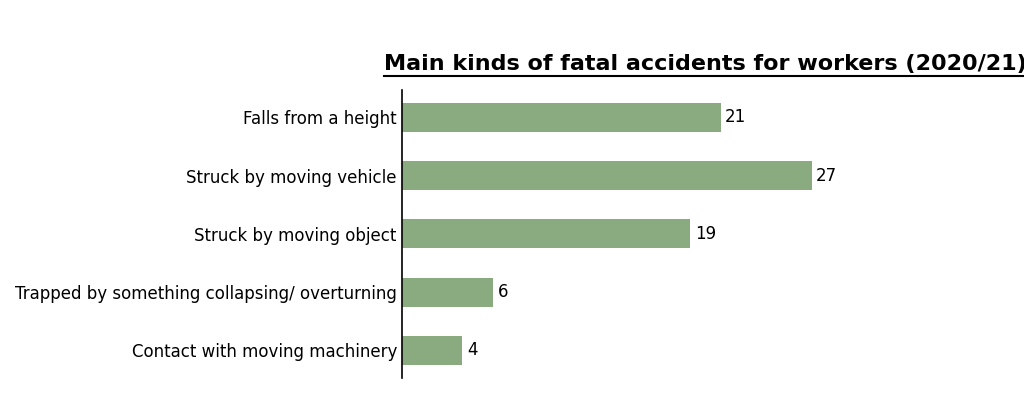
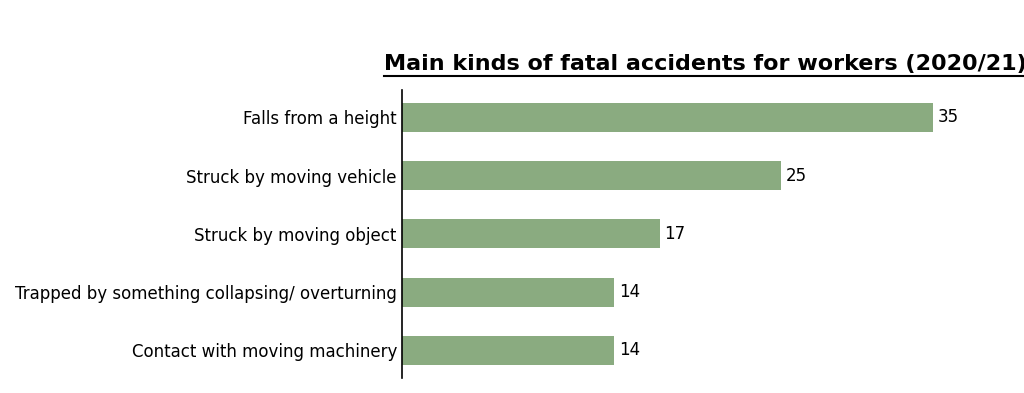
Falls from a height: 21 -> 35
Struck by moving vehicle: 27 -> 25
Struck by moving object: 19 -> 17
Trapped by something collapsing/ overturning: 6 -> 14
Contact with moving machinery: 4 -> 14
